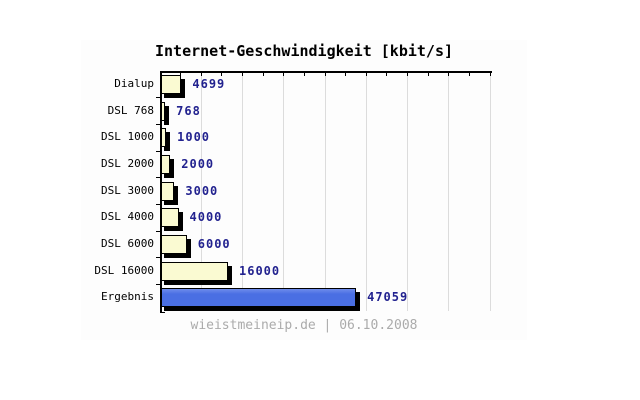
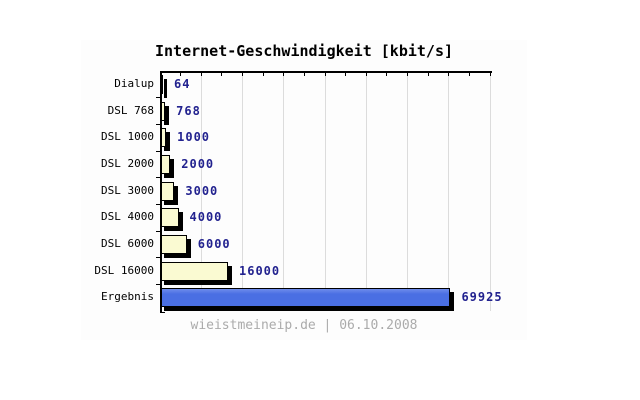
Dialup: 4699 -> 64
Ergebnis: 47059 -> 69925
